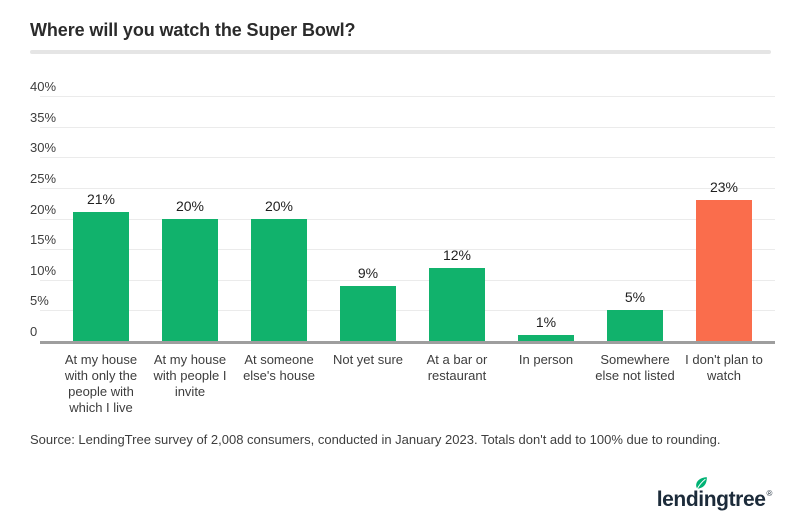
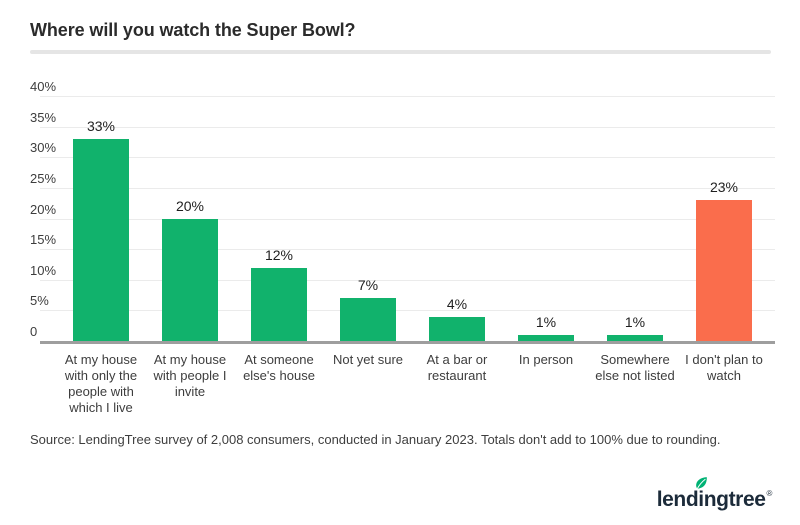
At my house with only the people with which I live: 21% -> 33%
At someone else's house: 20% -> 12%
Not yet sure: 9% -> 7%
At a bar or restaurant: 12% -> 4%
Somewhere else not listed: 5% -> 1%
